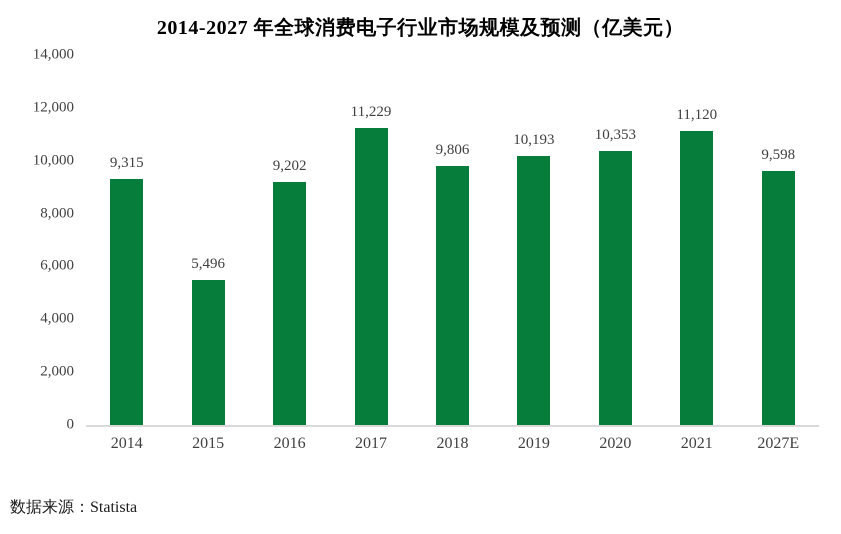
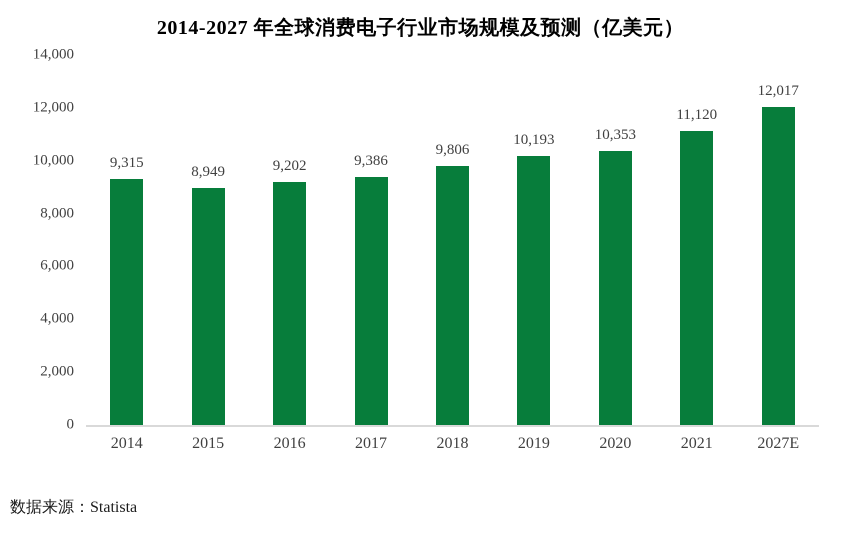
2015: 5,496 -> 8,949
2017: 11,229 -> 9,386
2027E: 9,598 -> 12,017
